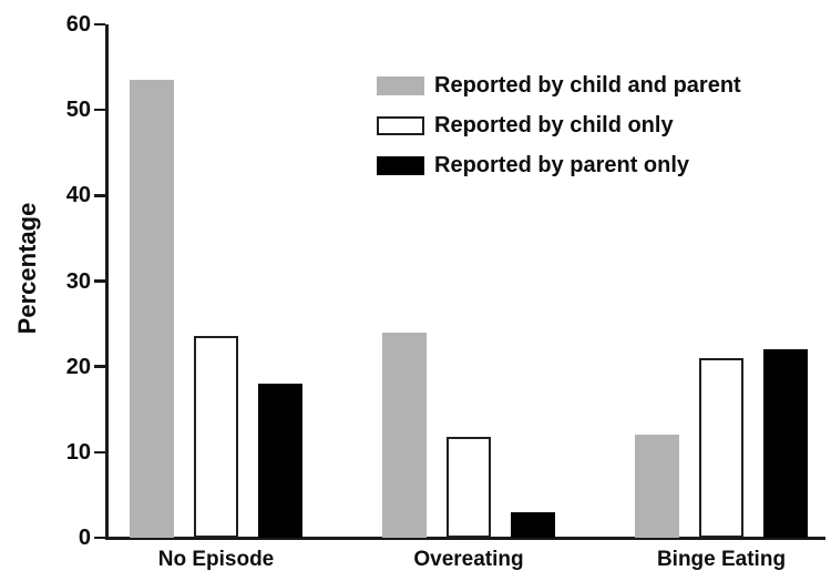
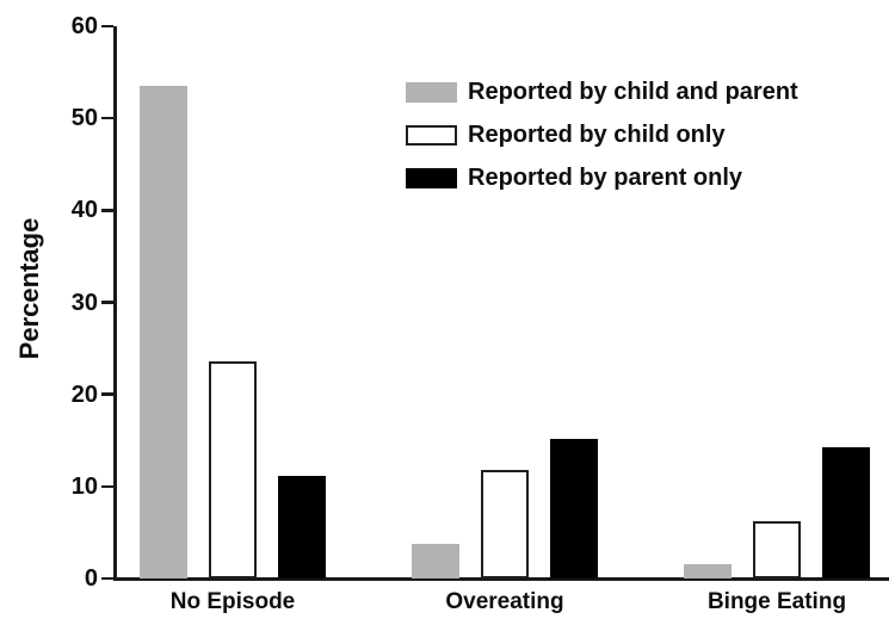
Reported by parent only/No Episode: 18 -> 11
Reported by child and parent/Overeating: 24 -> 4
Reported by parent only/Overeating: 3 -> 15
Reported by child and parent/Binge Eating: 12 -> 2
Reported by child only/Binge Eating: 21 -> 6
Reported by parent only/Binge Eating: 22 -> 14
